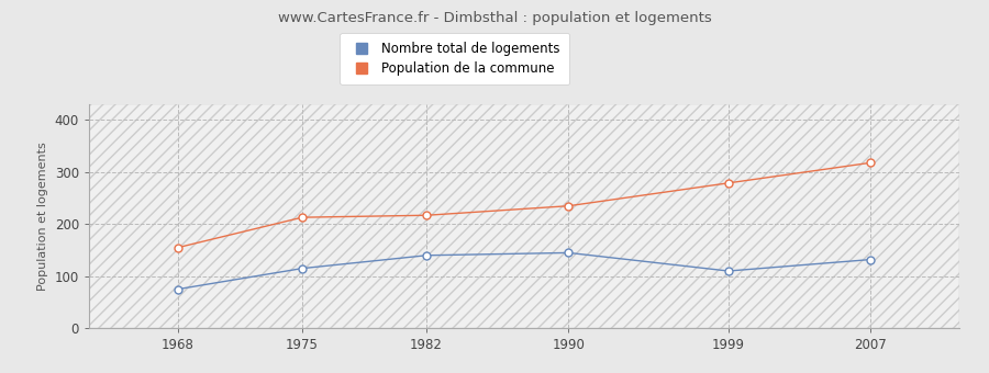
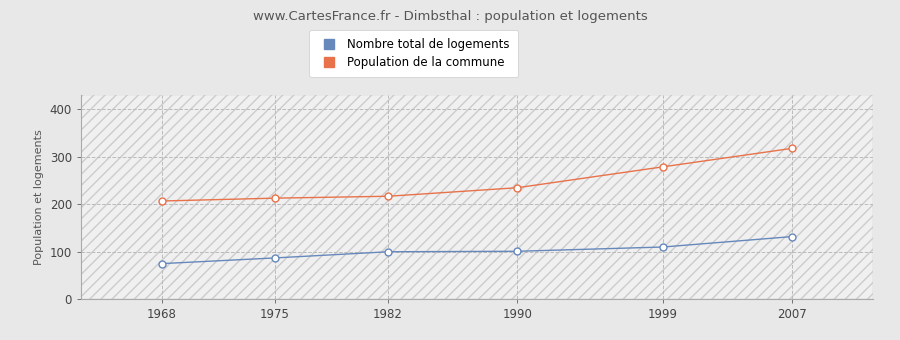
Population de la commune/1968: 155 -> 207
Nombre total de logements/1975: 115 -> 87
Nombre total de logements/1982: 140 -> 100
Nombre total de logements/1990: 145 -> 101
